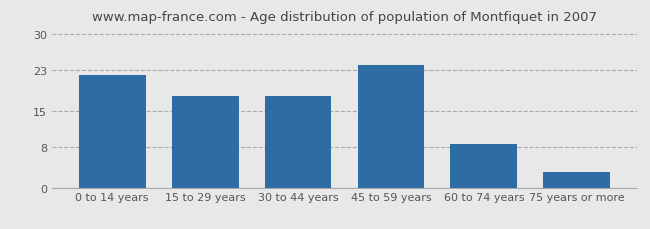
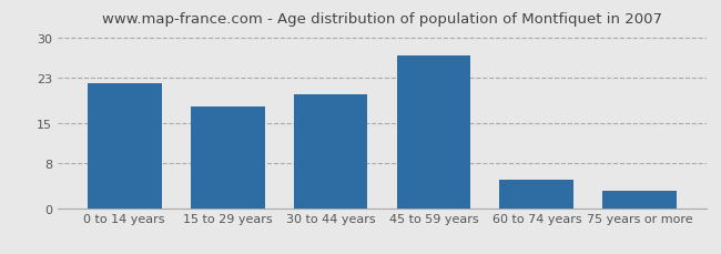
30 to 44 years: 18.0 -> 20.0
45 to 59 years: 24.0 -> 27.0
60 to 74 years: 8.5 -> 5.0
